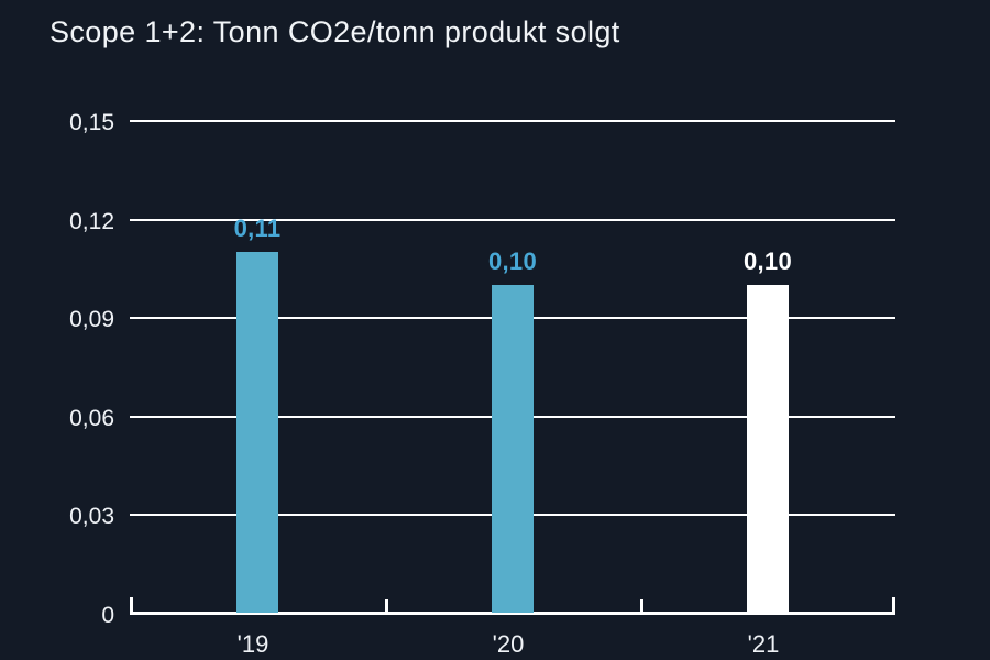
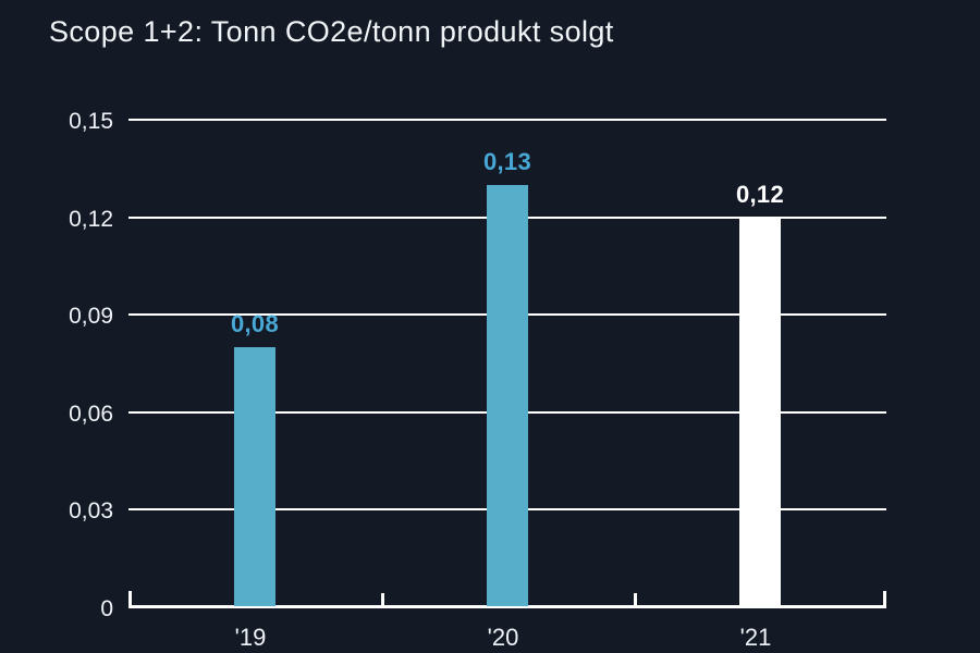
'19: 0,11 -> 0,08
'20: 0,10 -> 0,13
'21: 0,10 -> 0,12
